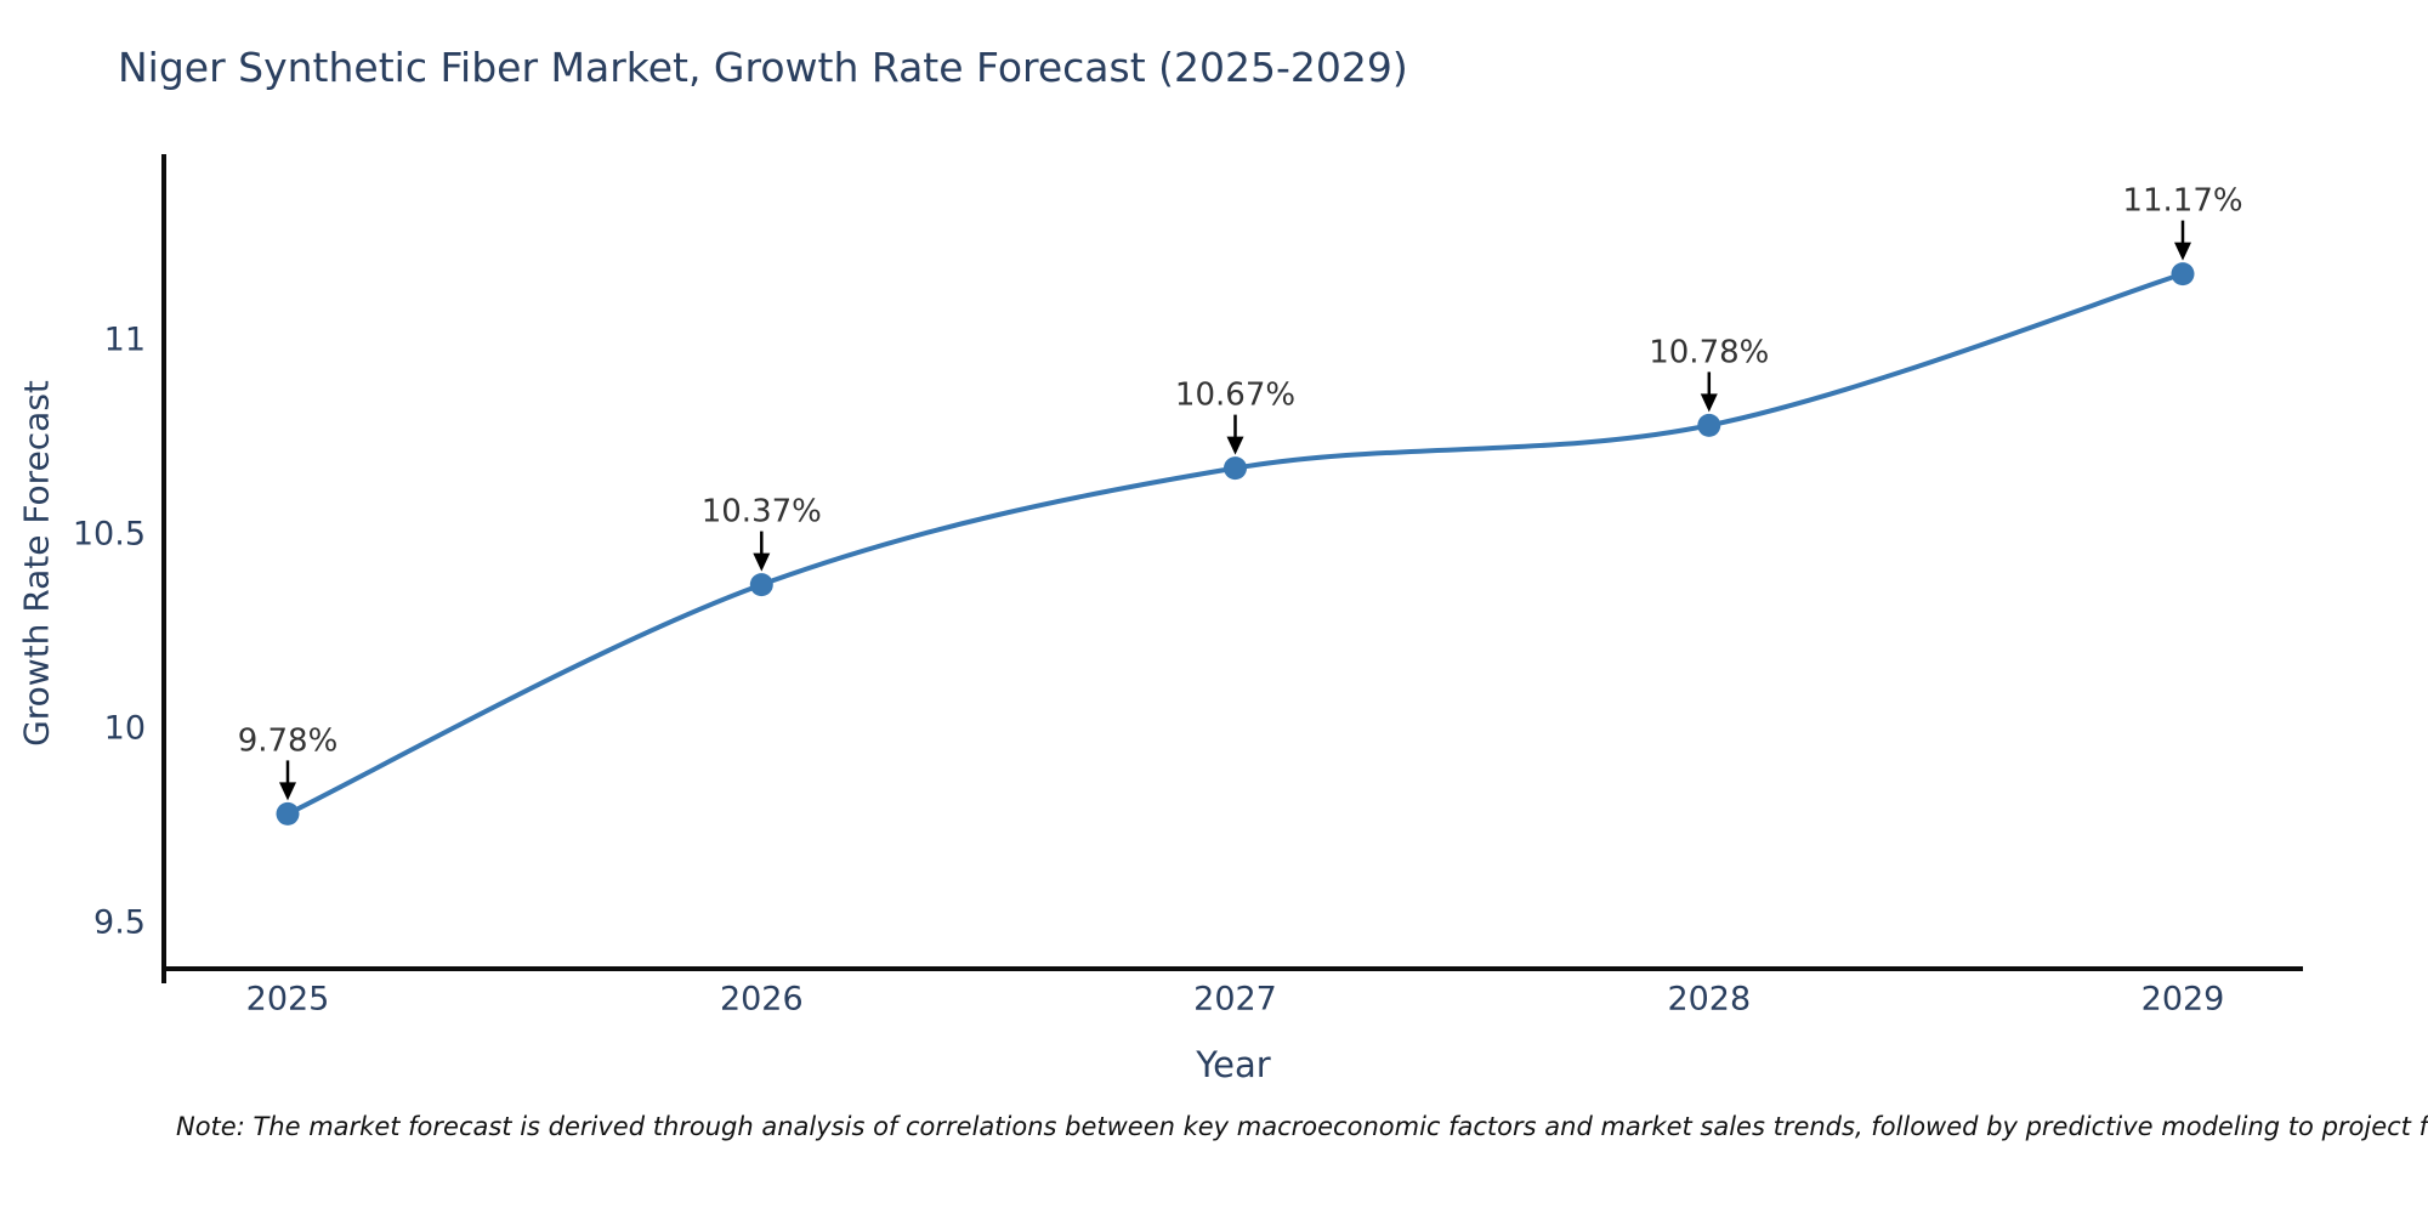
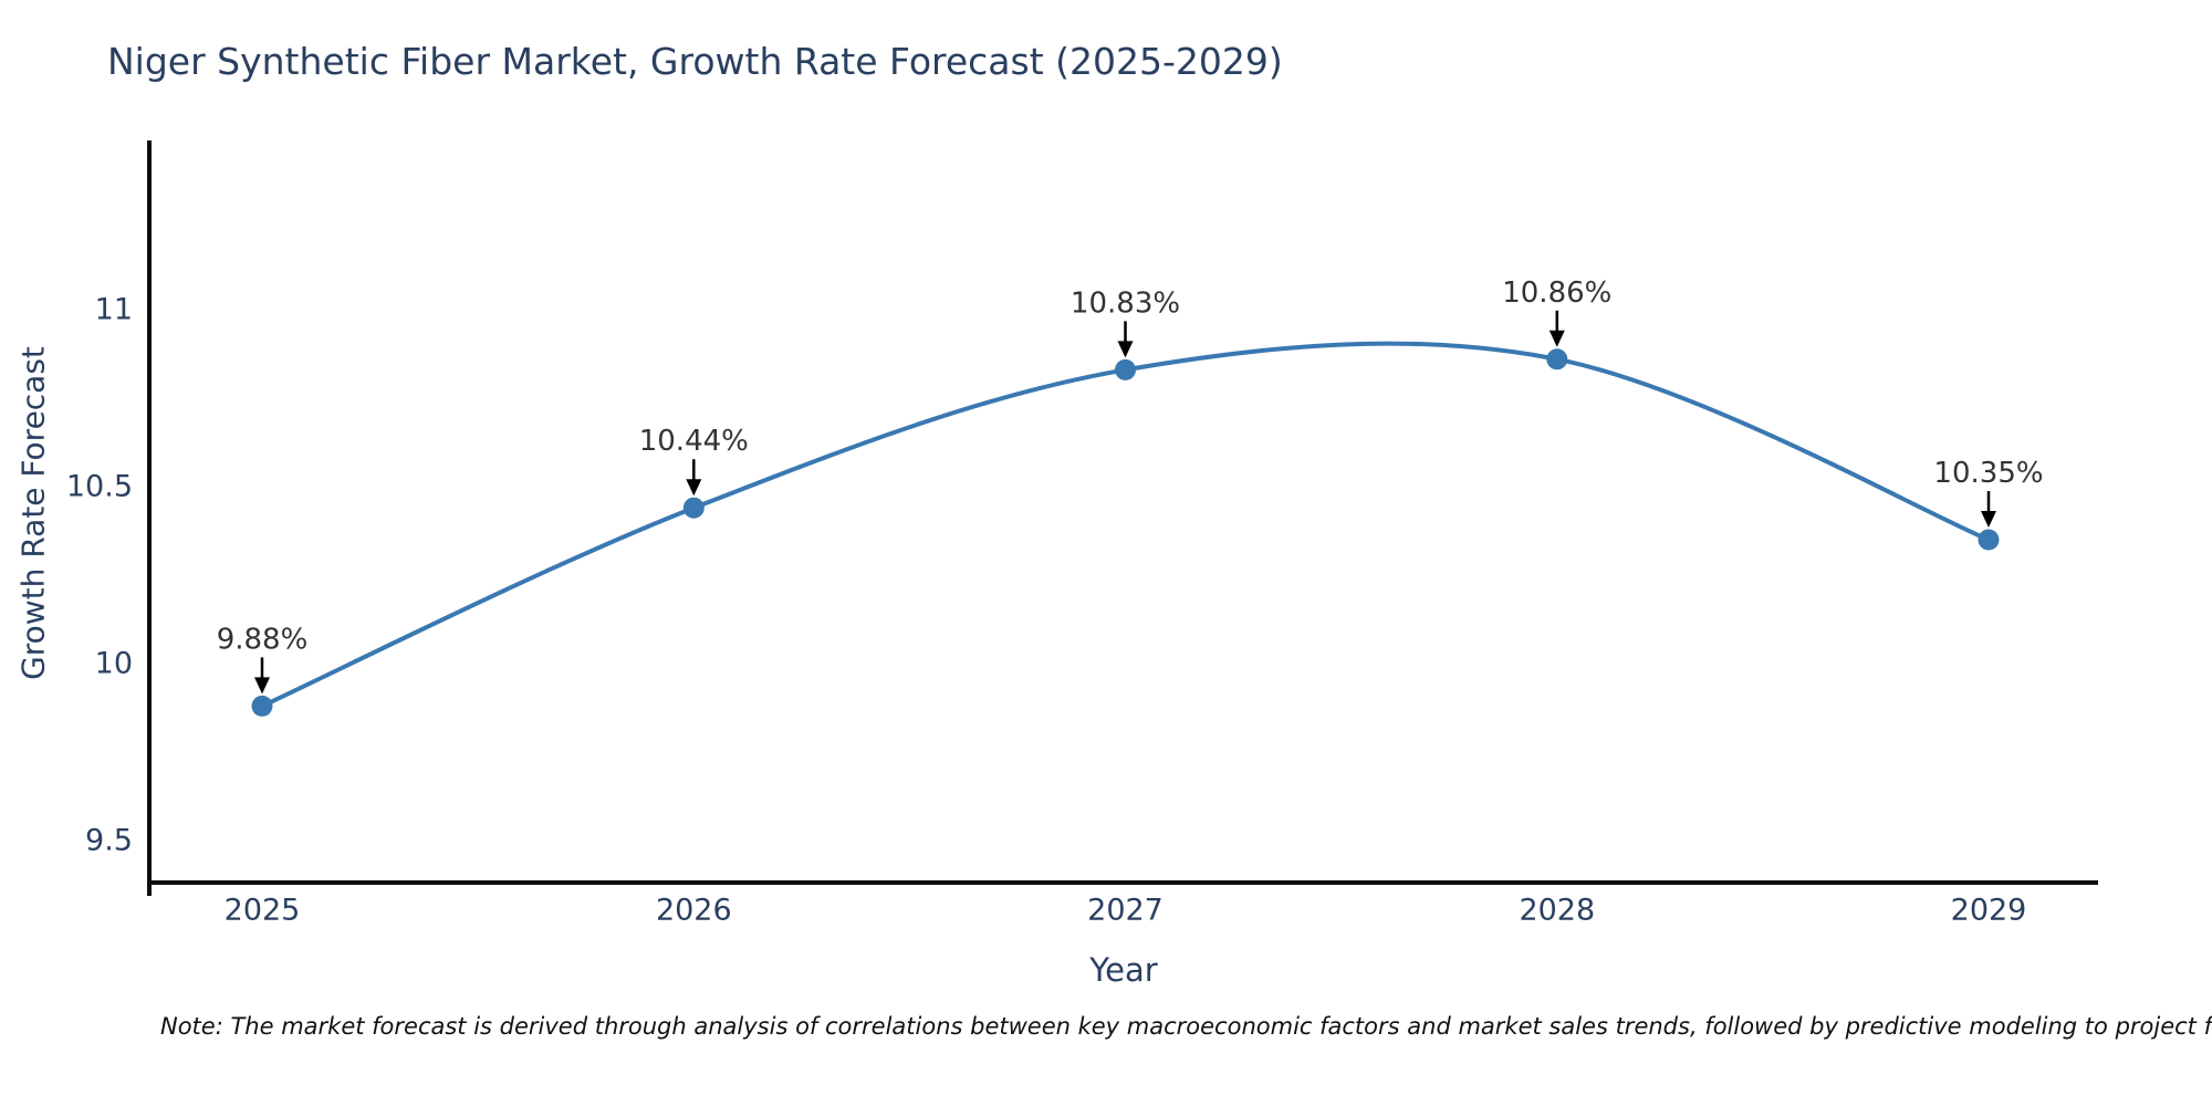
2025: 9.78% -> 9.88%
2026: 10.37% -> 10.44%
2027: 10.67% -> 10.83%
2028: 10.78% -> 10.86%
2029: 11.17% -> 10.35%
